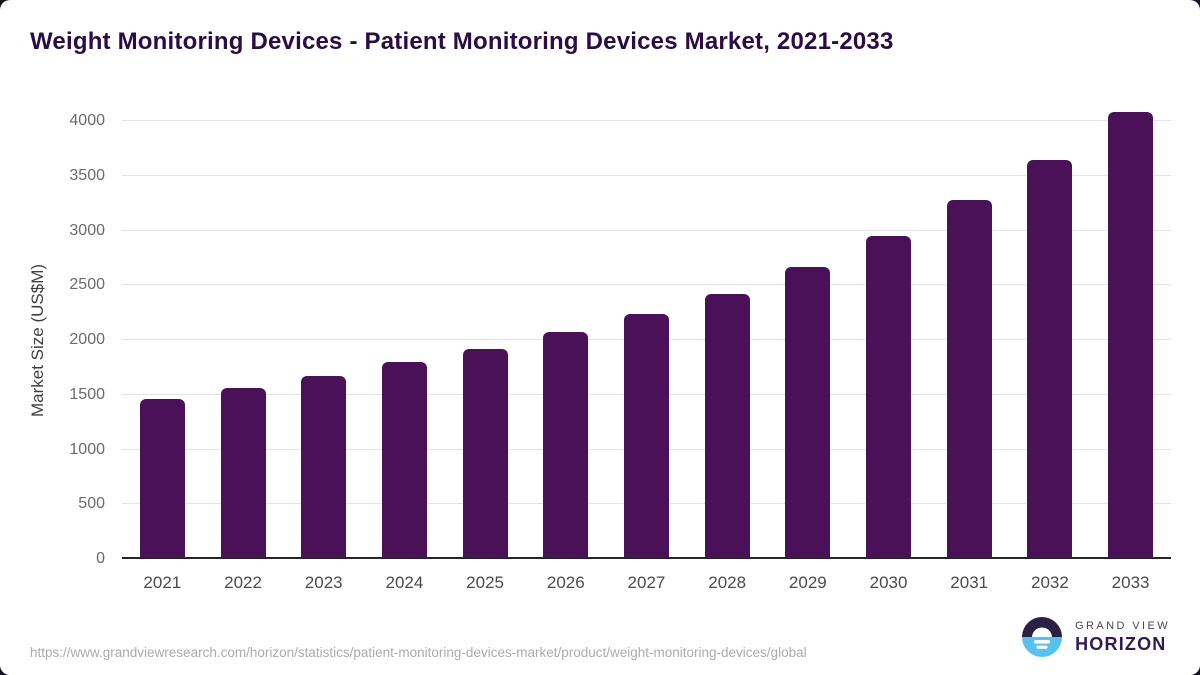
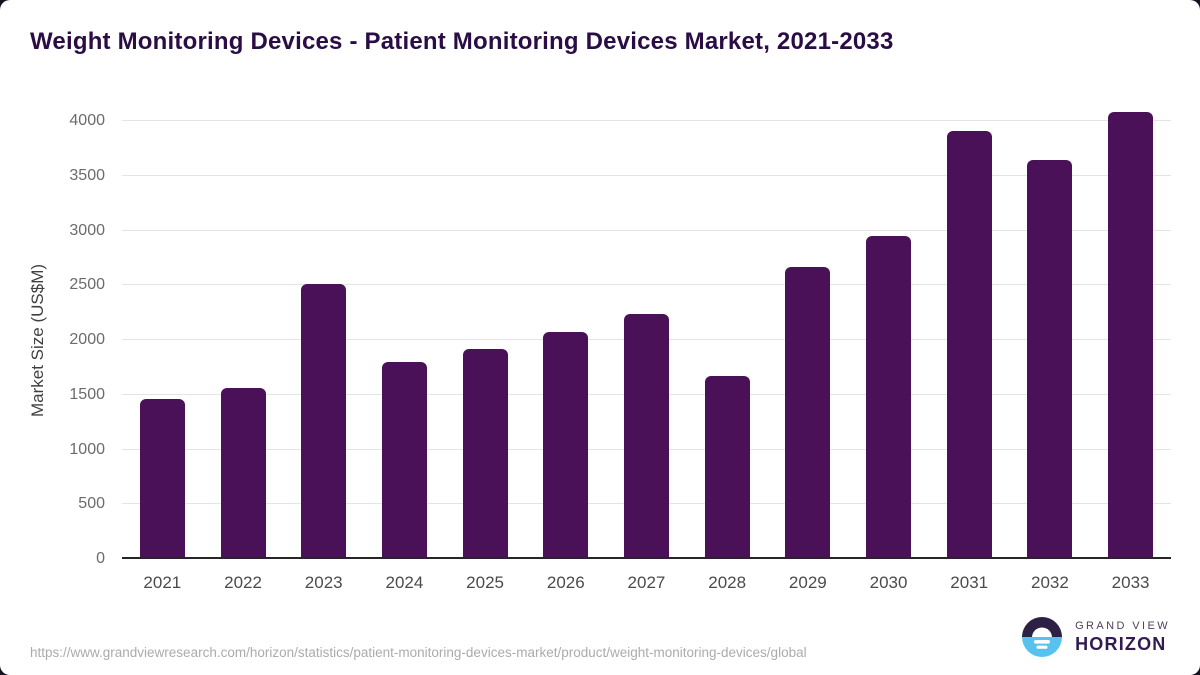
2023: 1670 -> 2510
2028: 2420 -> 1670
2031: 3280 -> 3910
